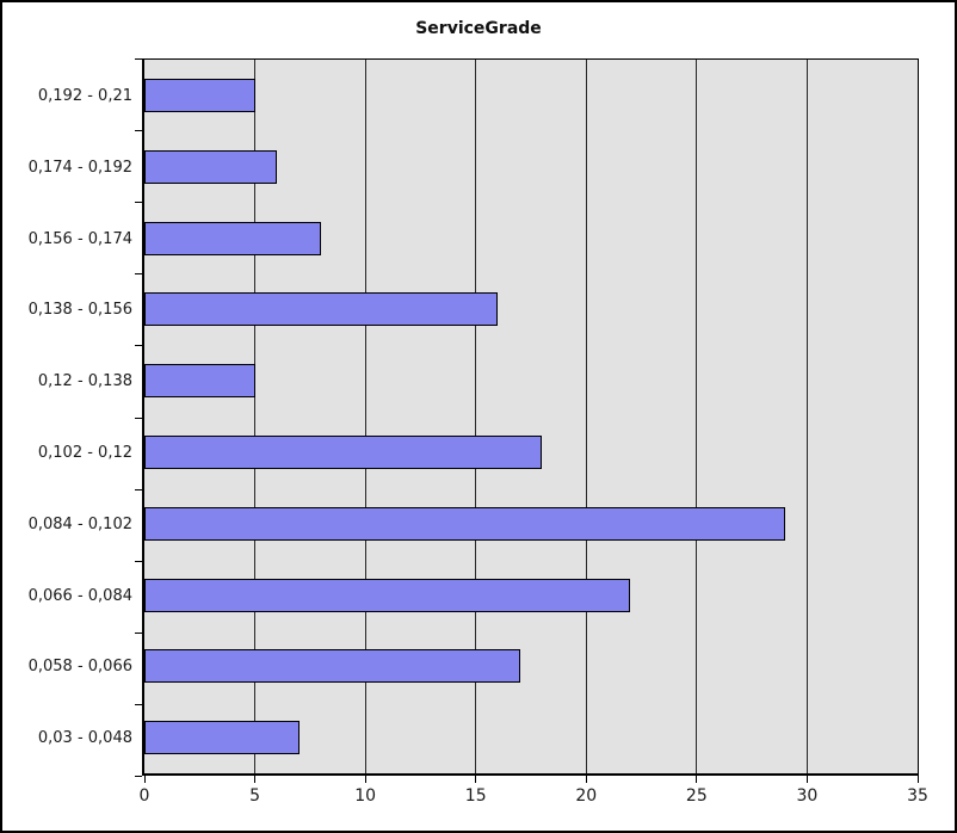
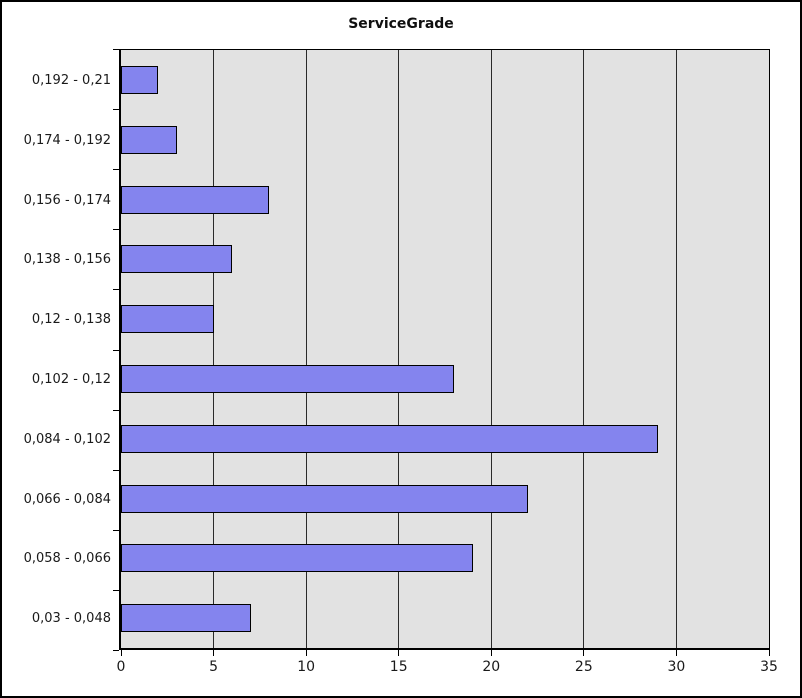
0,192 - 0,21: 5 -> 2
0,174 - 0,192: 6 -> 3
0,138 - 0,156: 16 -> 6
0,058 - 0,066: 17 -> 19
